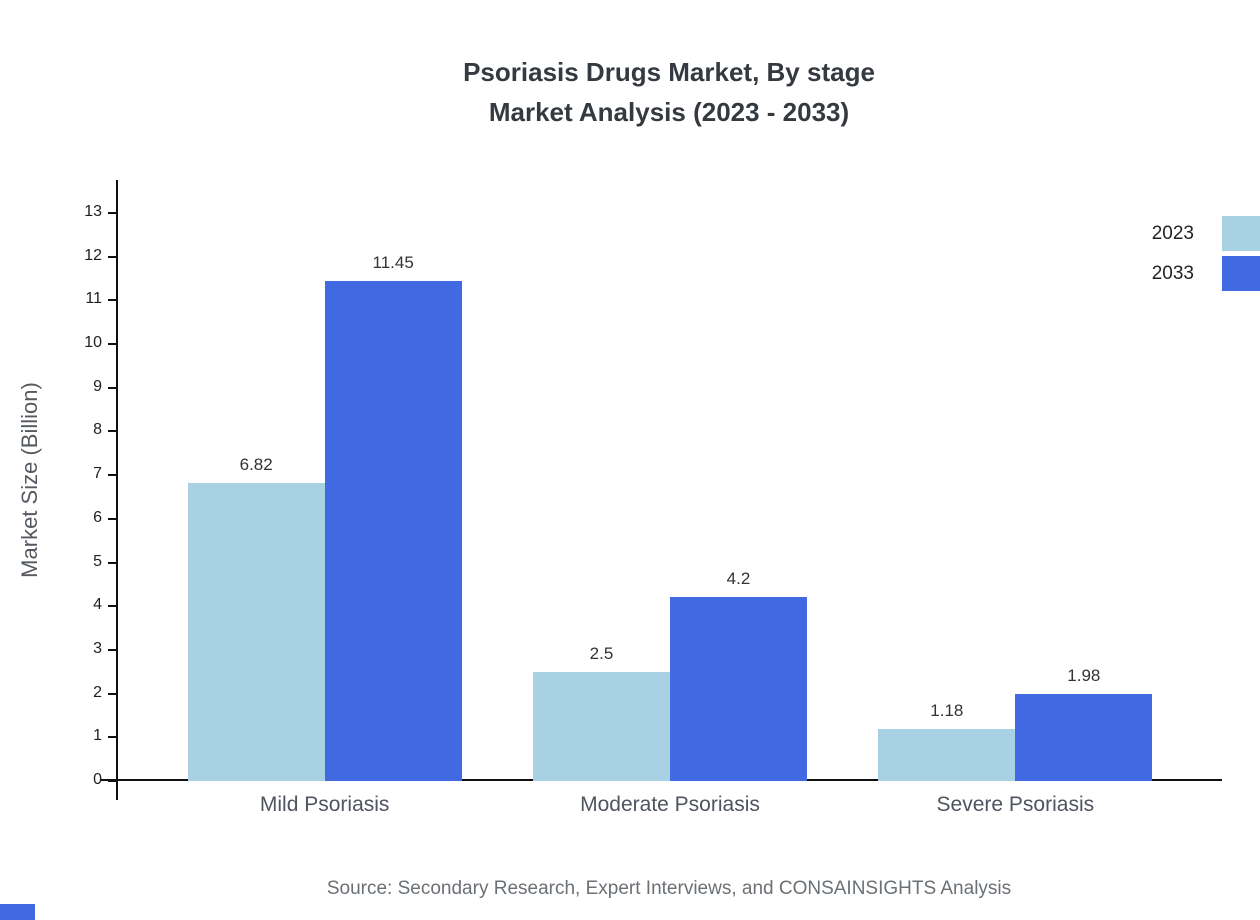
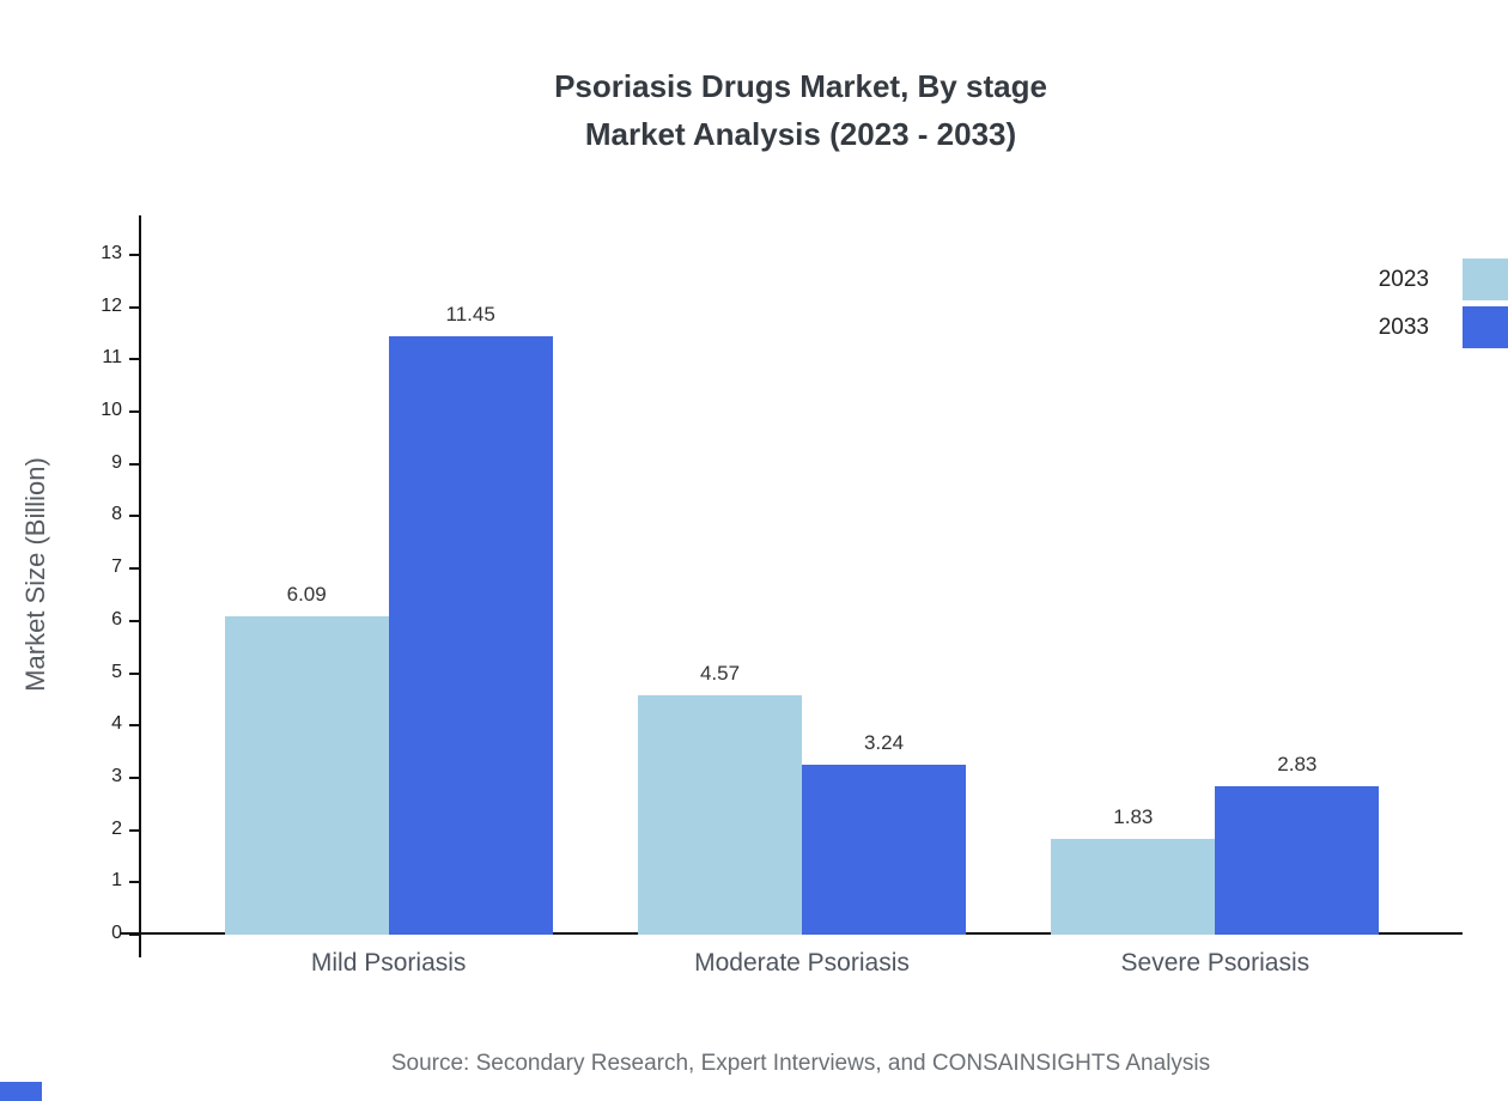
2023/Mild Psoriasis: 6.82 -> 6.09
2023/Moderate Psoriasis: 2.5 -> 4.57
2033/Moderate Psoriasis: 4.2 -> 3.24
2023/Severe Psoriasis: 1.18 -> 1.83
2033/Severe Psoriasis: 1.98 -> 2.83
